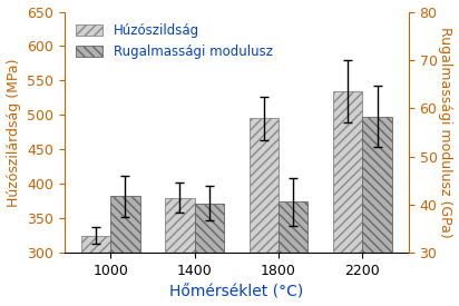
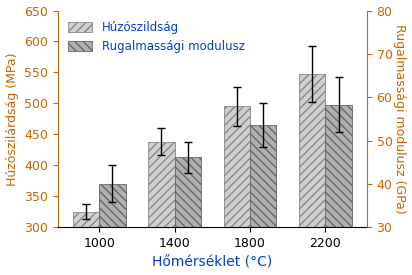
Rugalmassági modulusz/1000: 382 -> 370
Húzószildság/1400: 380 -> 438
Rugalmassági modulusz/1400: 372 -> 413
Rugalmassági modulusz/1800: 374 -> 465
Húzószildság/2200: 534 -> 547
